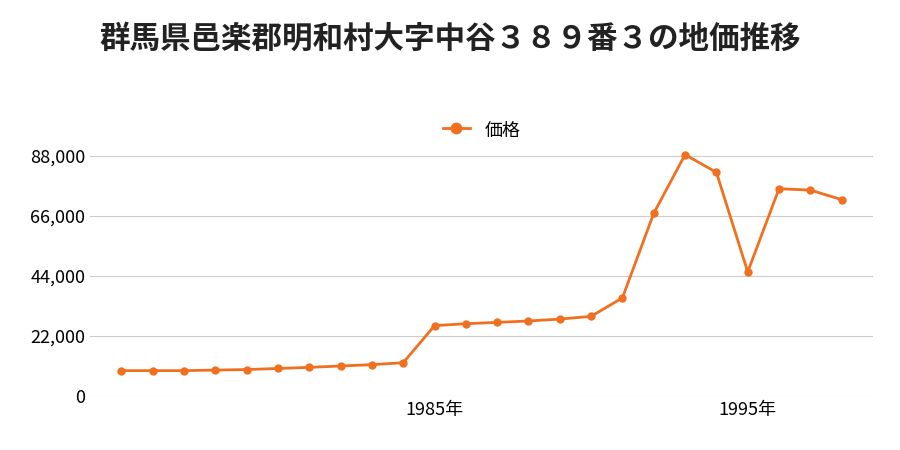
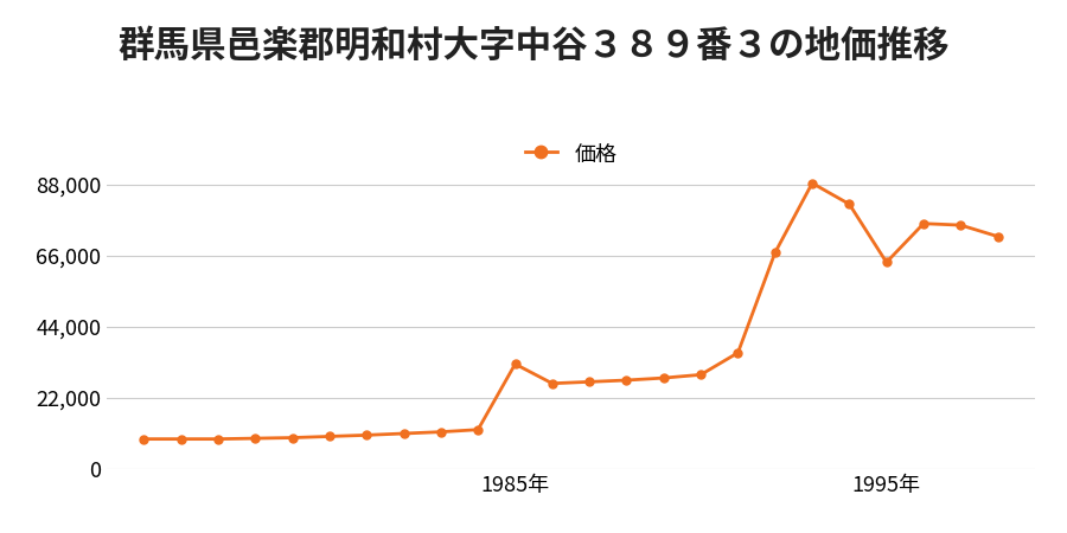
1985年: 25,800 -> 32,500
1995年: 45,500 -> 64,000
